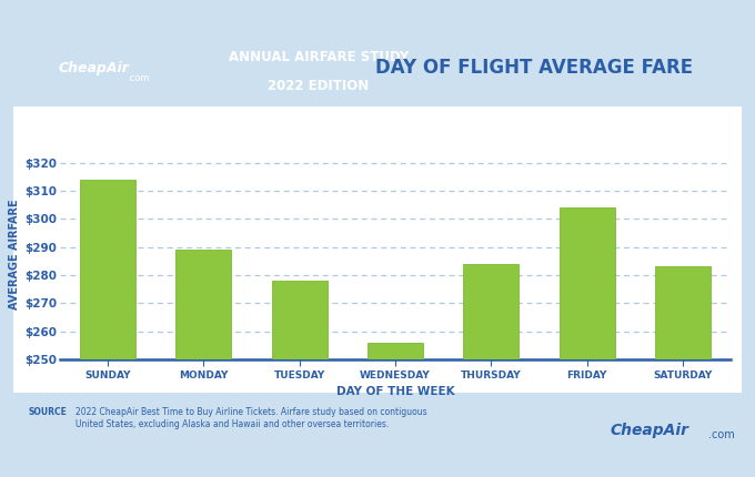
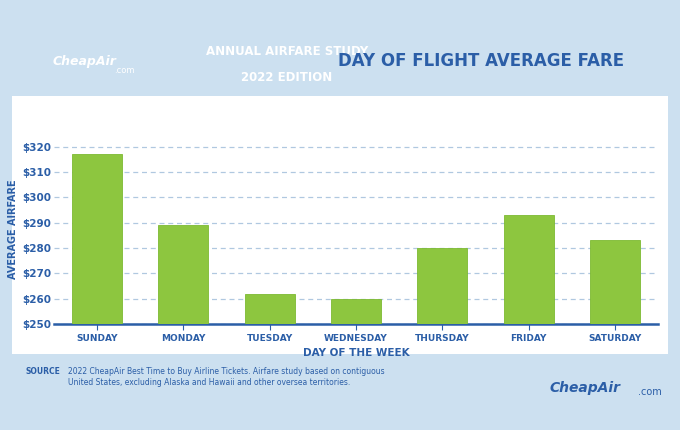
SUNDAY: $314 -> $317
TUESDAY: $278 -> $262
WEDNESDAY: $256 -> $260
THURSDAY: $284 -> $280
FRIDAY: $304 -> $293
